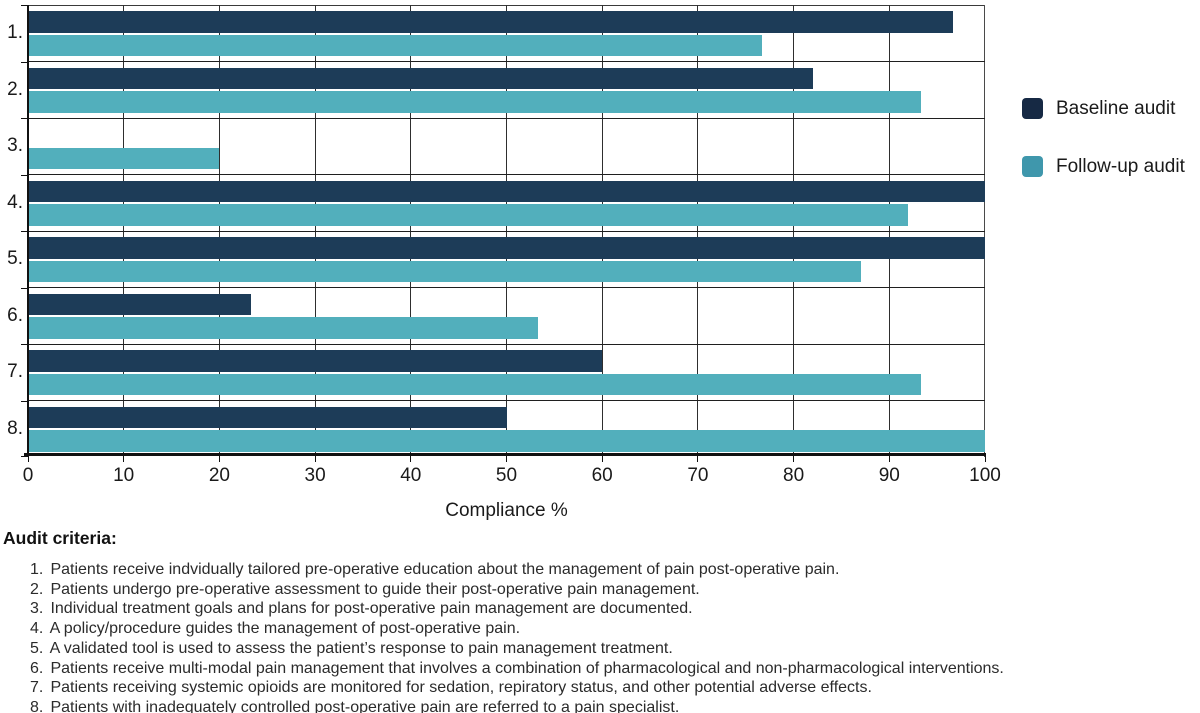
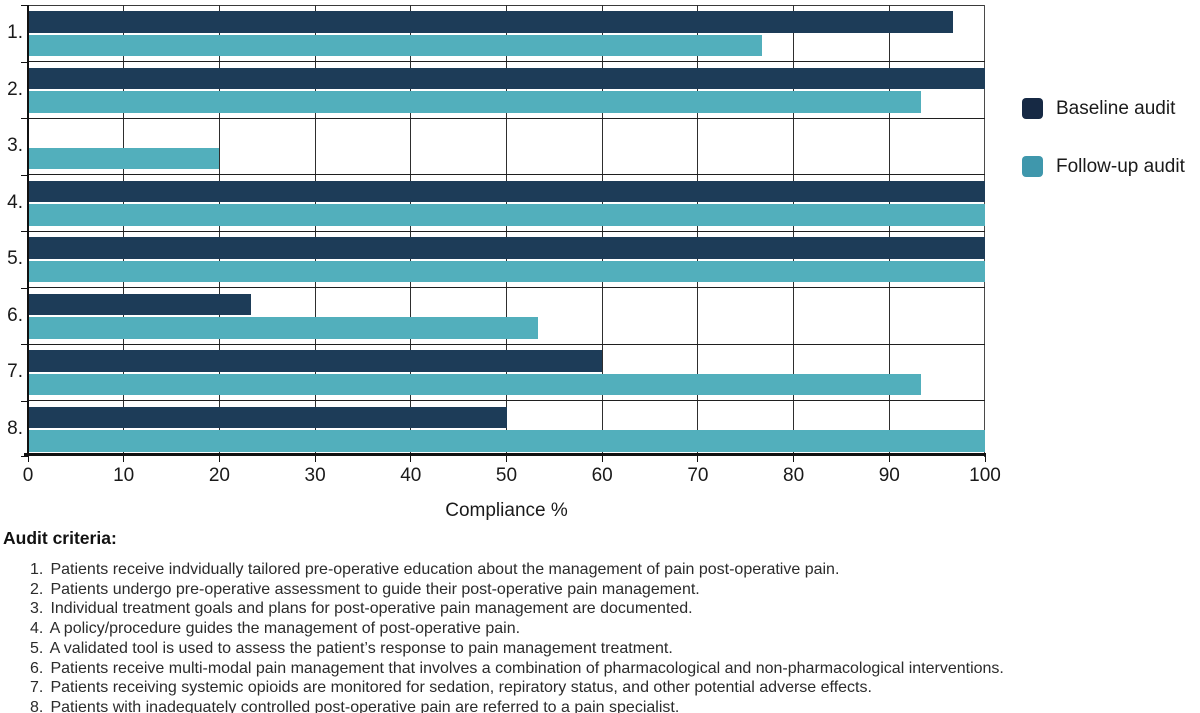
Baseline audit/2.: 82 -> 100
Follow-up audit/4.: 92 -> 100
Follow-up audit/5.: 87 -> 100
